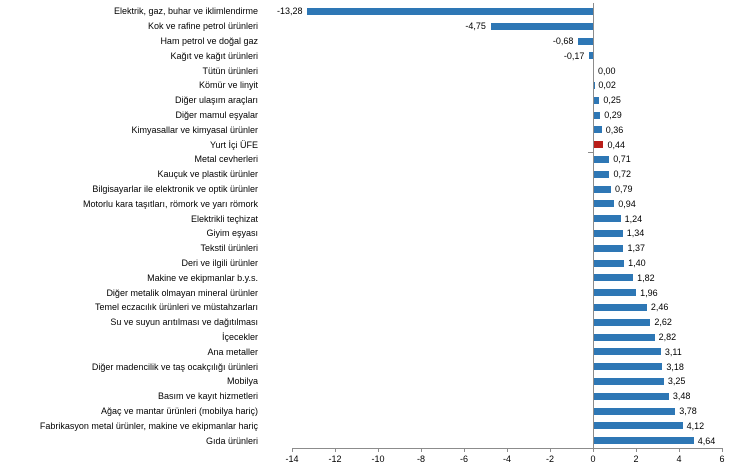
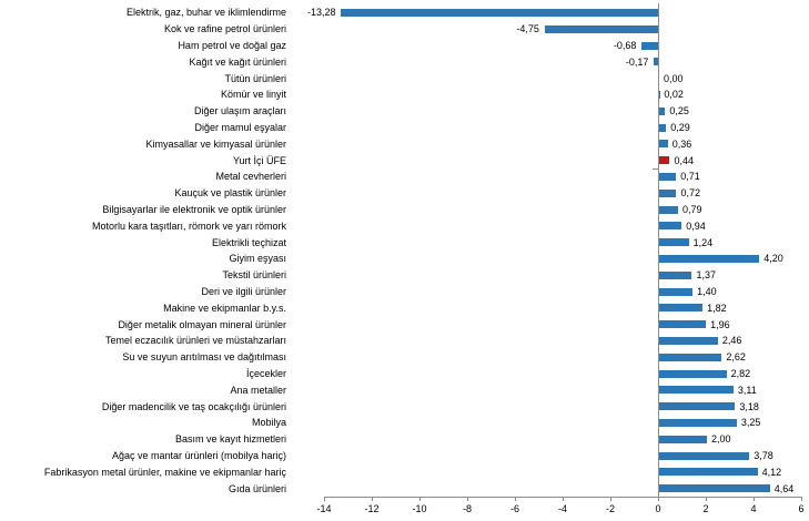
Giyim eşyası: 1,34 -> 4,20
Basım ve kayıt hizmetleri: 3,48 -> 2,00
